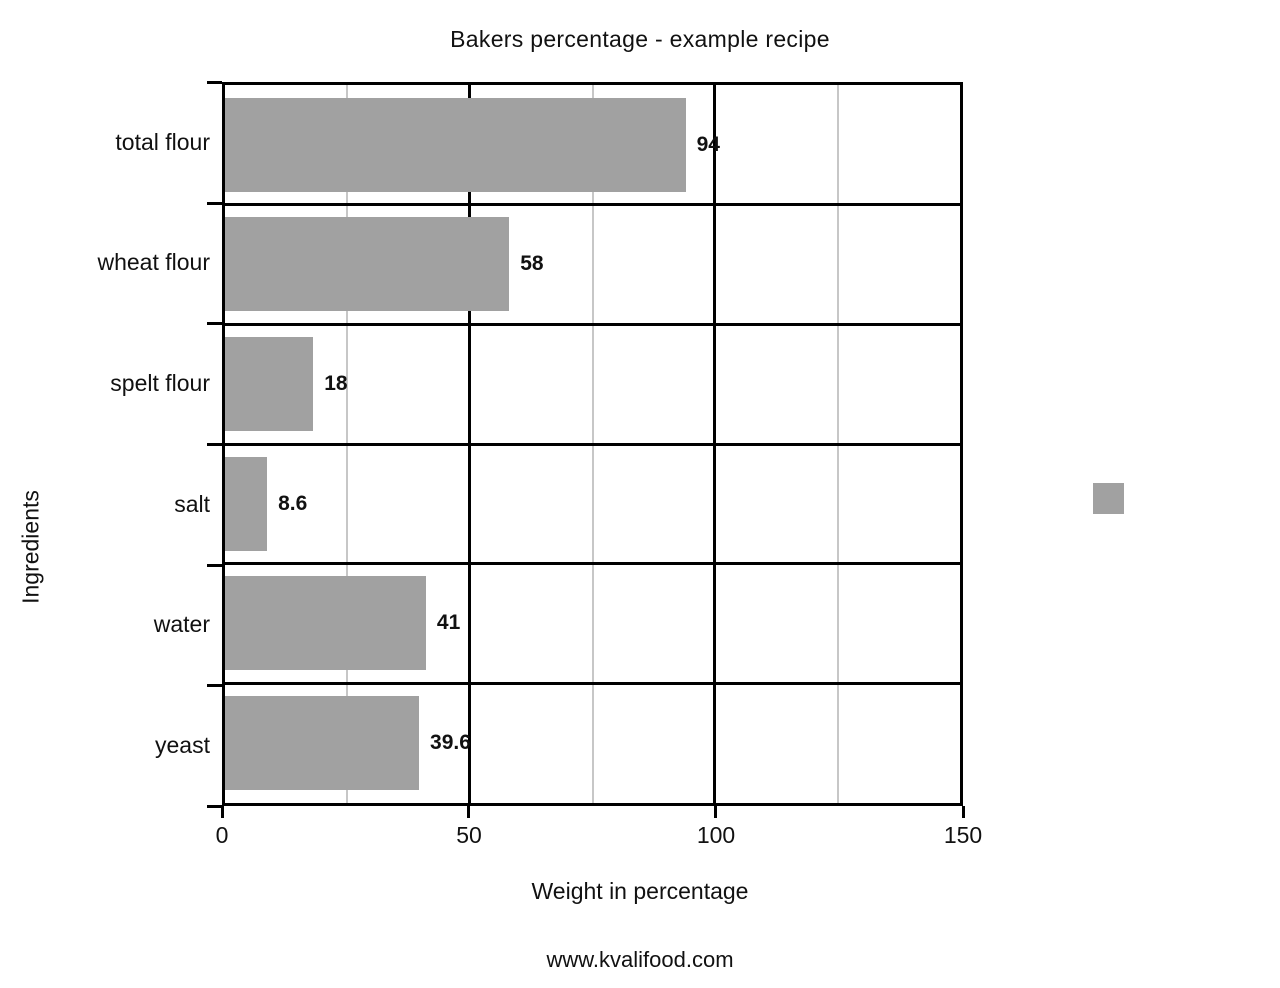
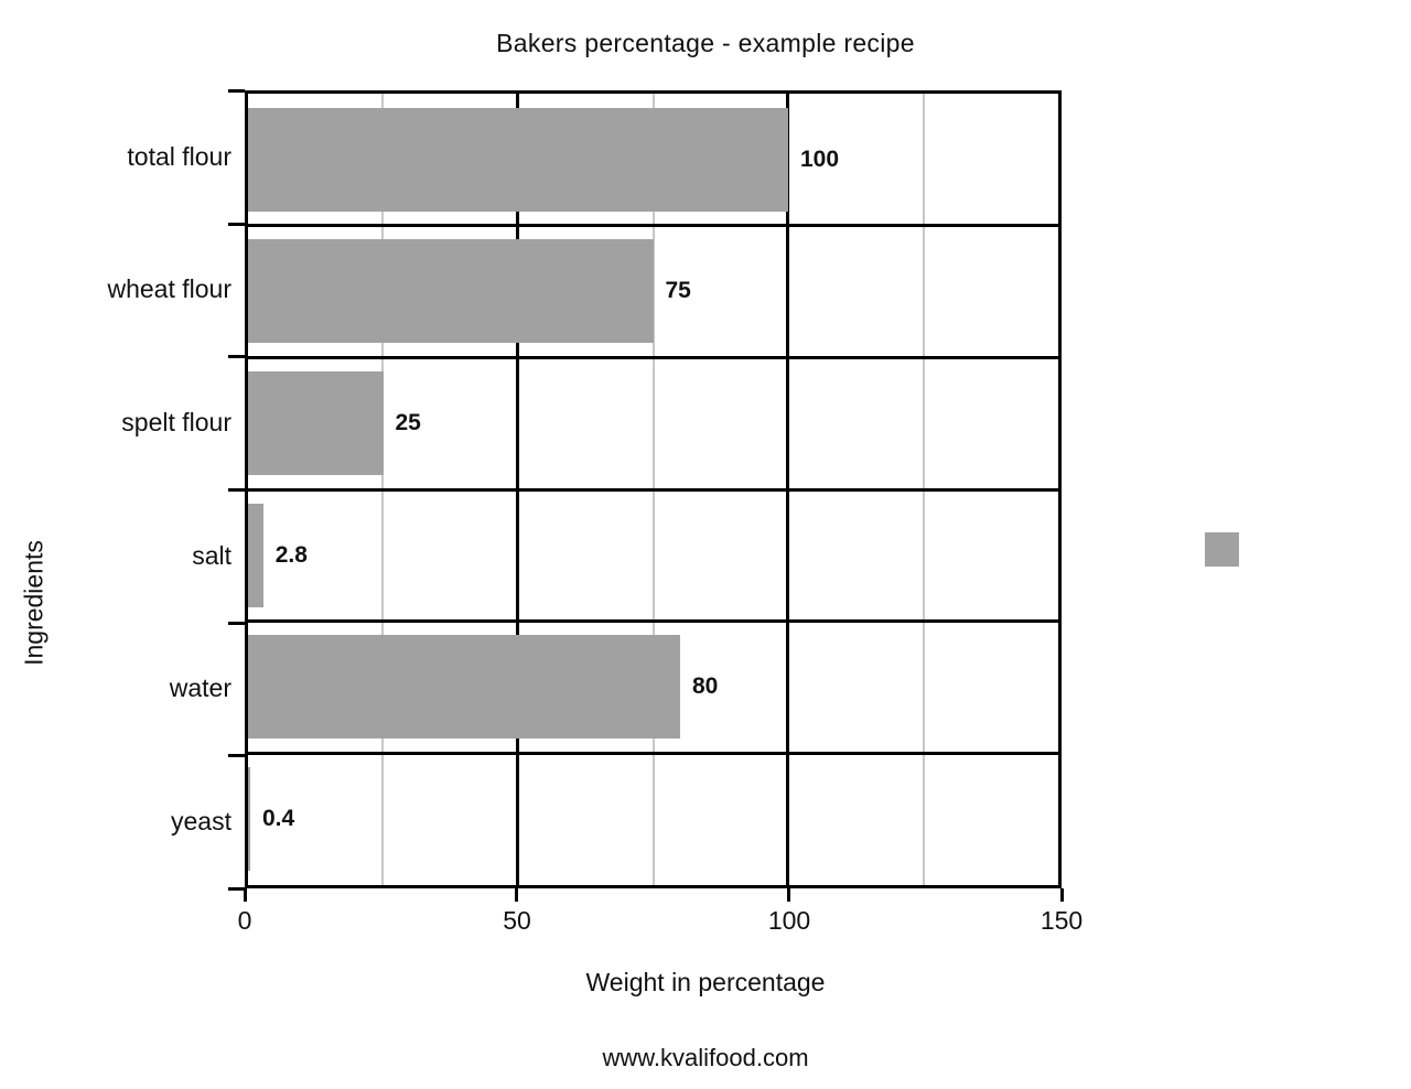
total flour: 94 -> 100
wheat flour: 58 -> 75
spelt flour: 18 -> 25
salt: 8.6 -> 2.8
water: 41 -> 80
yeast: 39.6 -> 0.4
